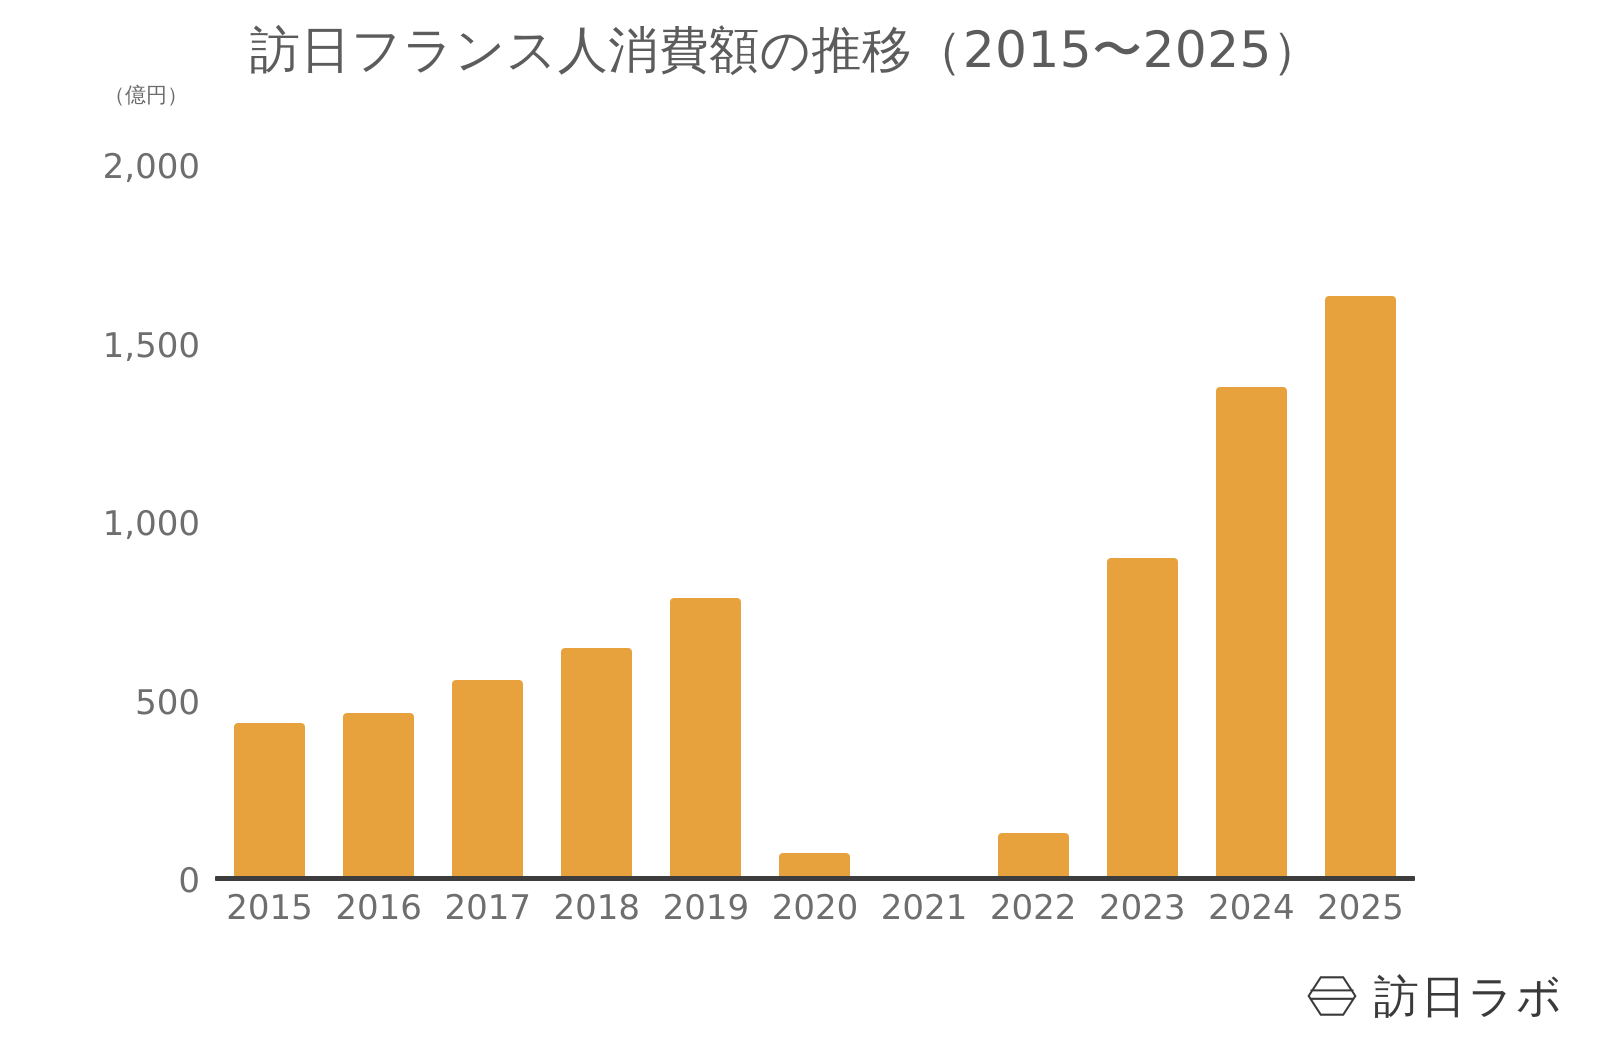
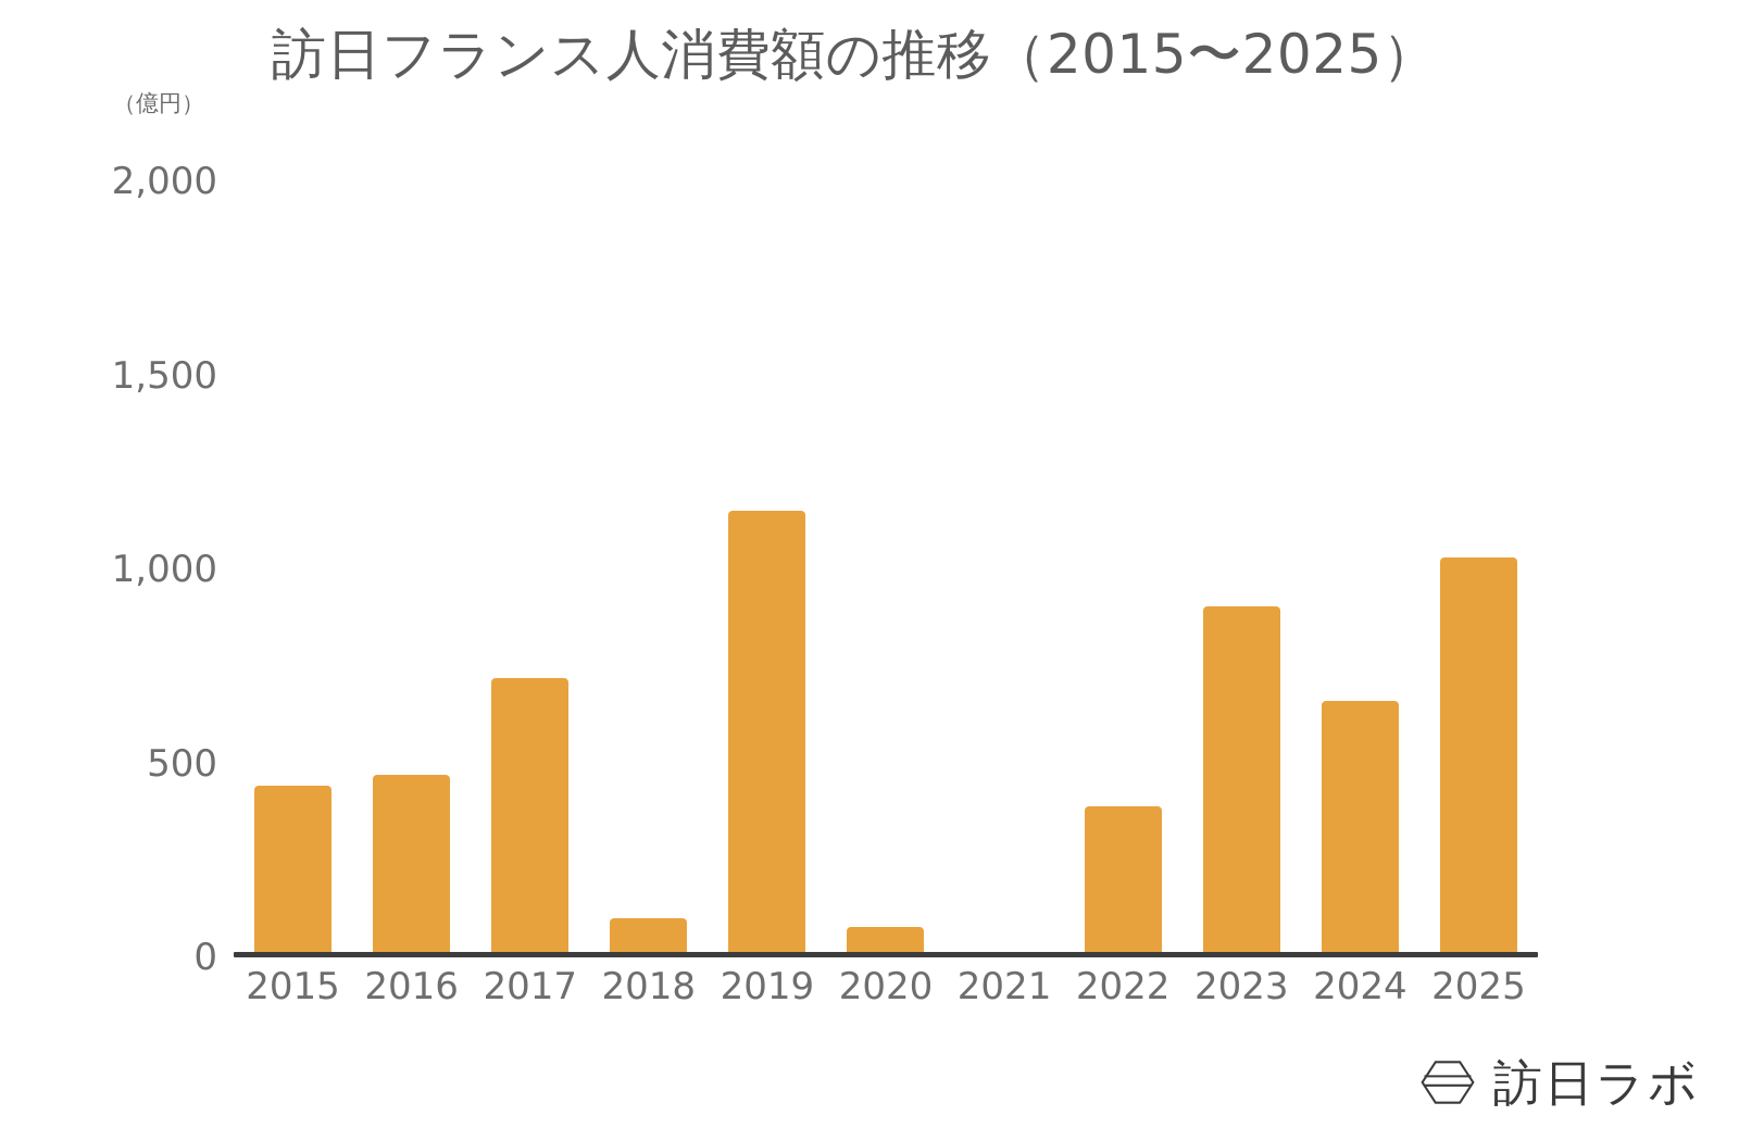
2017: 560 -> 720
2018: 650 -> 100
2019: 790 -> 1150
2022: 140 -> 390
2024: 1380 -> 660
2025: 1640 -> 1030
